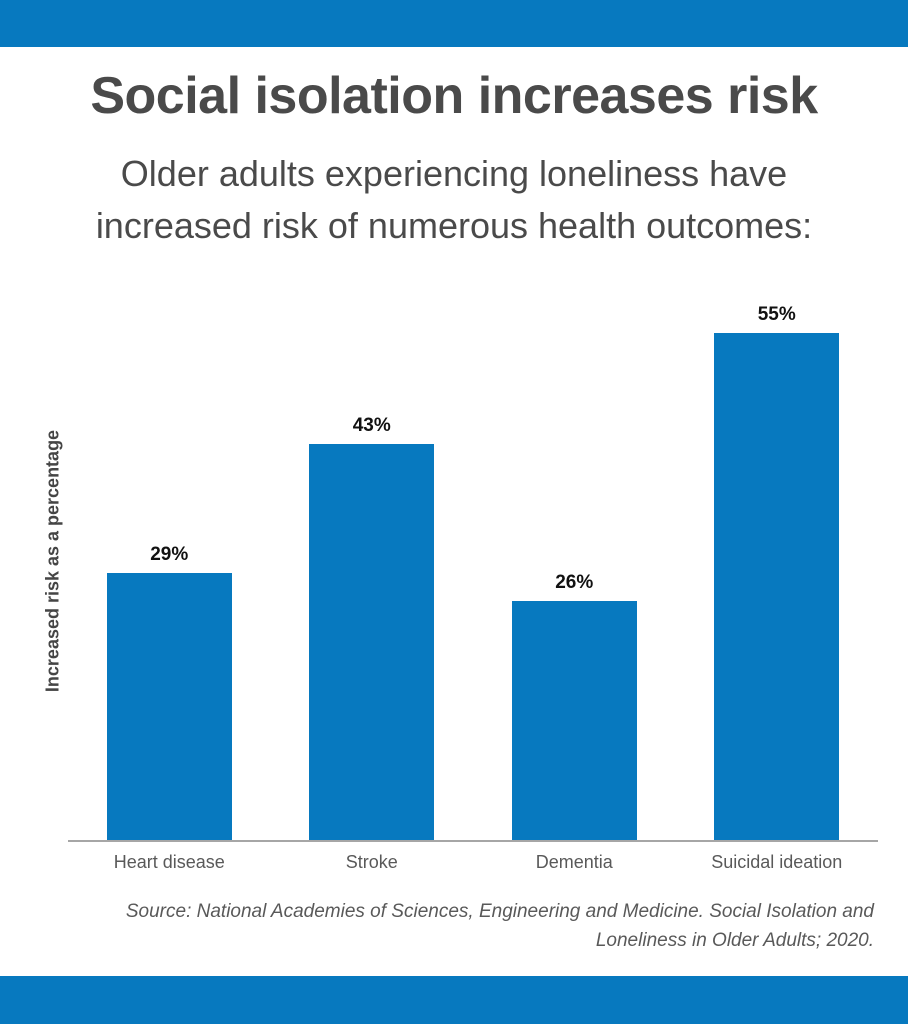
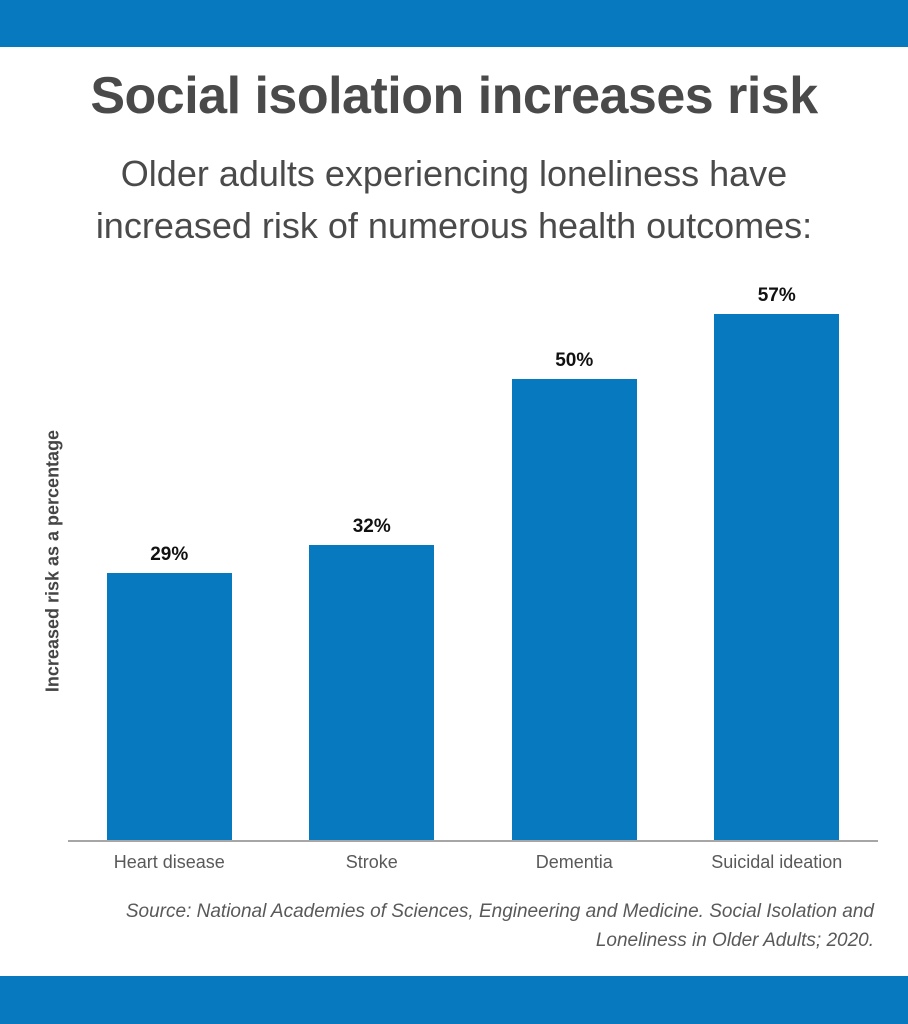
Stroke: 43% -> 32%
Dementia: 26% -> 50%
Suicidal ideation: 55% -> 57%
